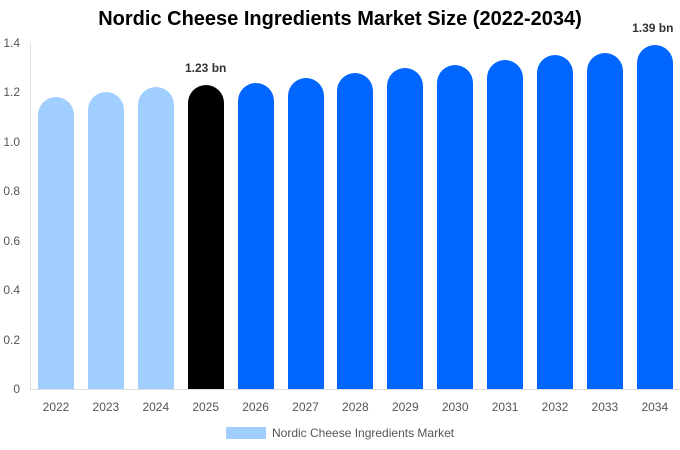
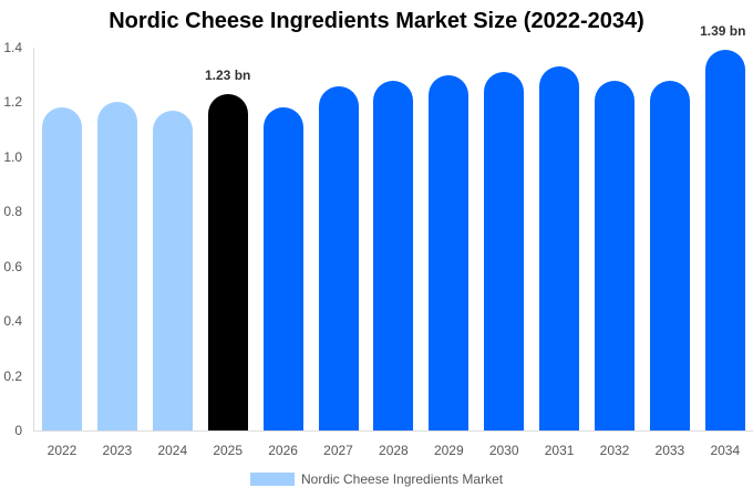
2024: 1.22 -> 1.17
2026: 1.24 -> 1.18
2032: 1.35 -> 1.28
2033: 1.36 -> 1.28
